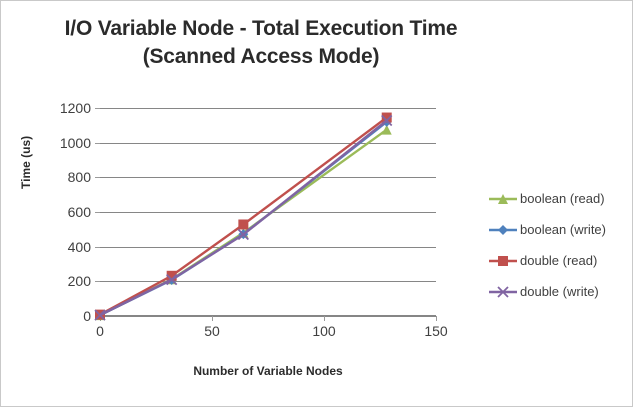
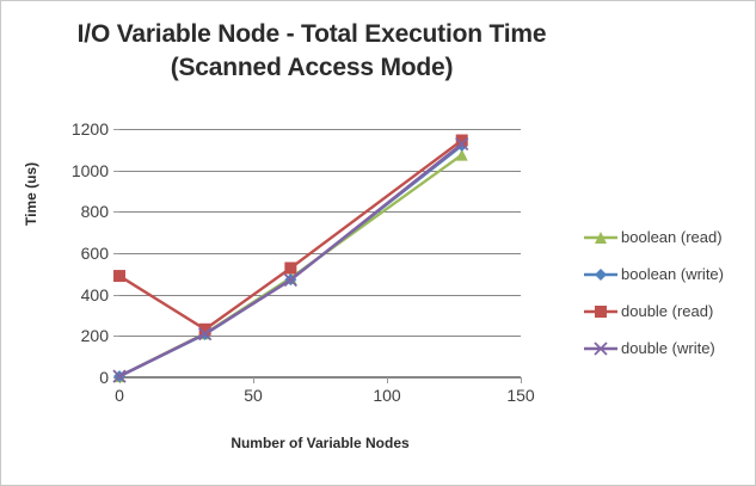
double (read)/0: 10 -> 490
